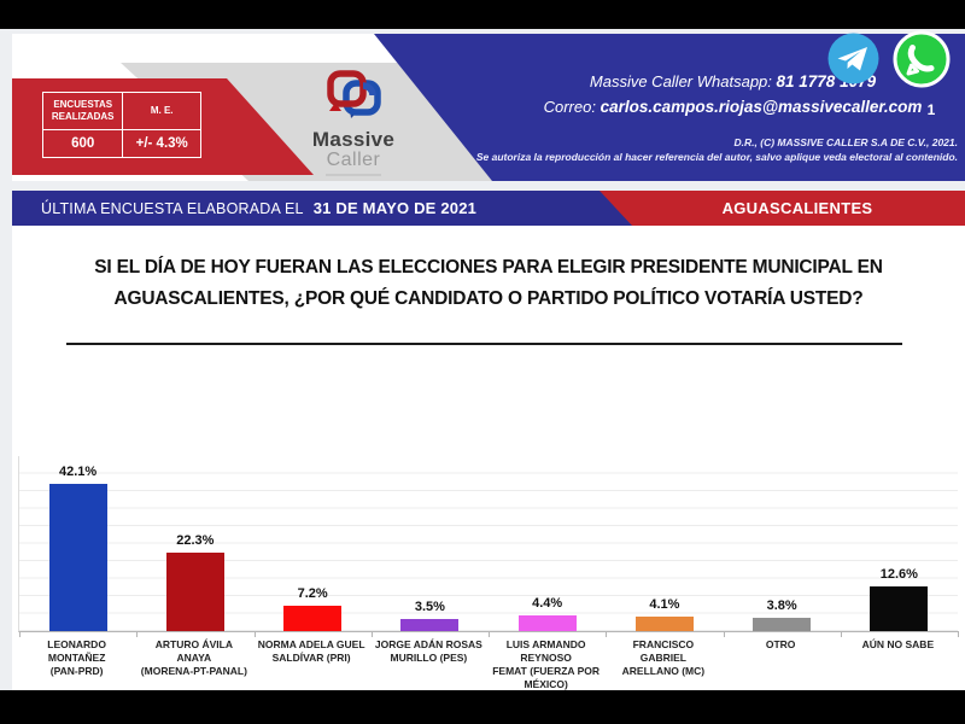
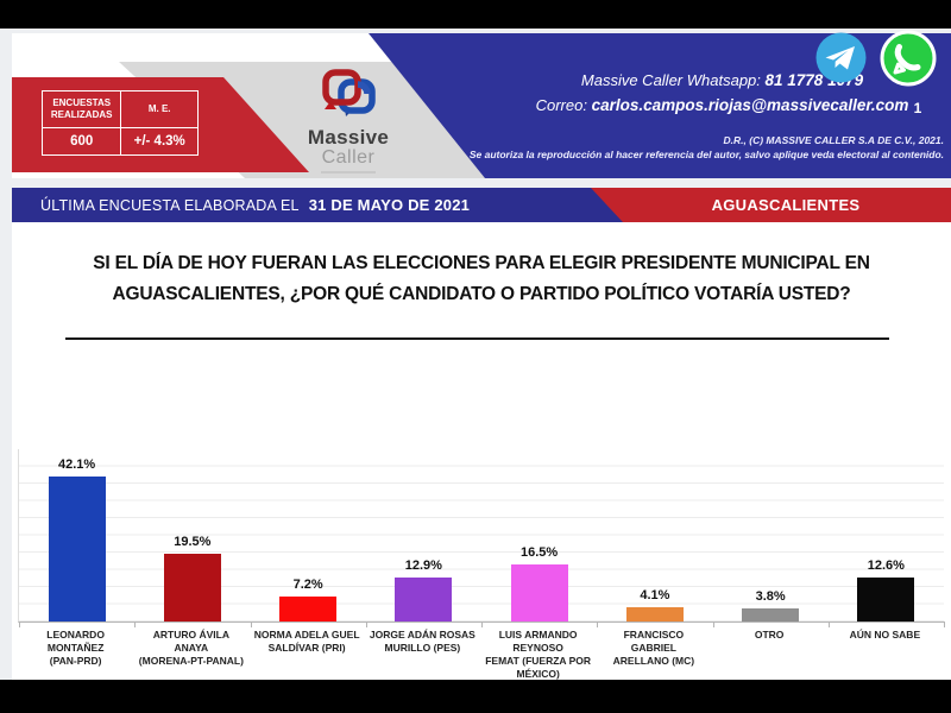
ARTURO ÁVILA ANAYA (MORENA-PT-PANAL): 22.3% -> 19.5%
JORGE ADÁN ROSAS MURILLO (PES): 3.5% -> 12.9%
LUIS ARMANDO REYNOSO FEMAT (FUERZA POR MÉXICO): 4.4% -> 16.5%
